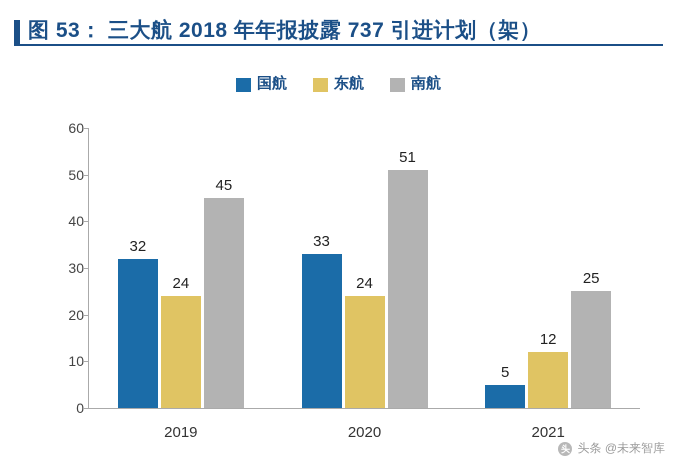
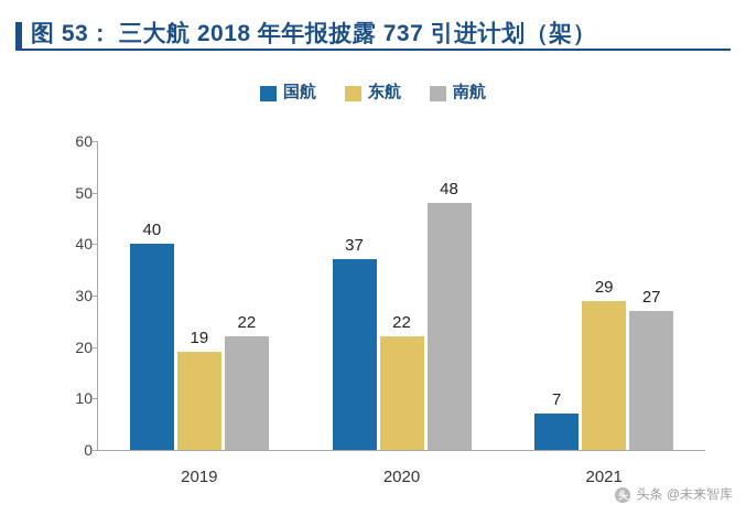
国航/2019: 32 -> 40
东航/2019: 24 -> 19
南航/2019: 45 -> 22
国航/2020: 33 -> 37
东航/2020: 24 -> 22
南航/2020: 51 -> 48
国航/2021: 5 -> 7
东航/2021: 12 -> 29
南航/2021: 25 -> 27
